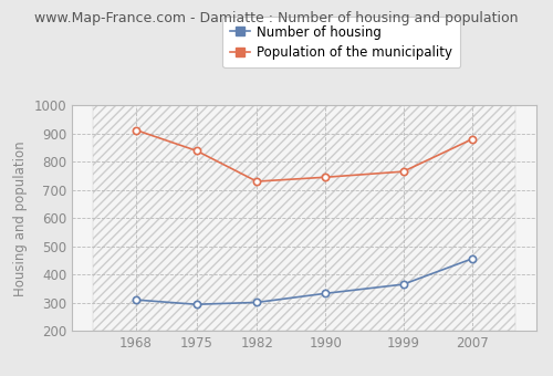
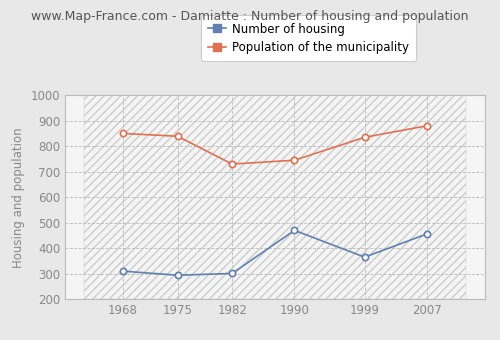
Population of the municipality/1968: 912 -> 850
Number of housing/1990: 333 -> 470
Population of the municipality/1999: 765 -> 835
